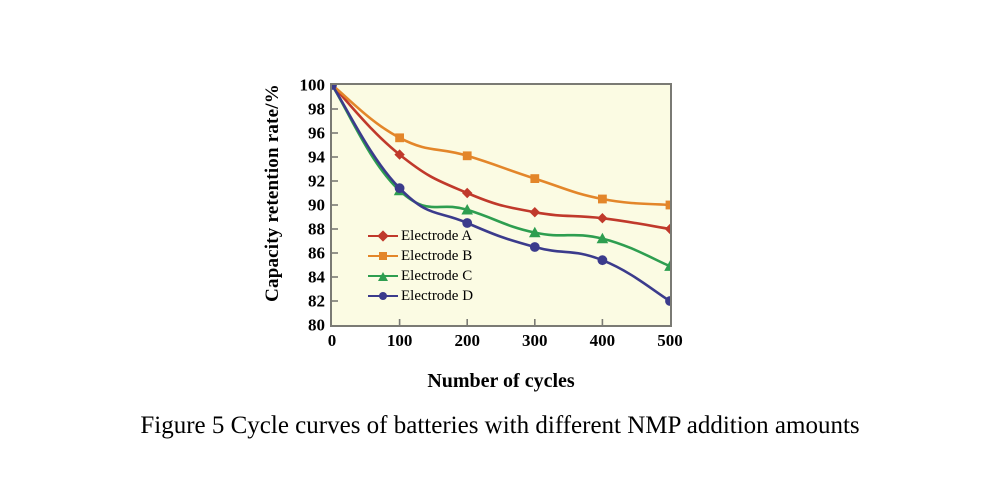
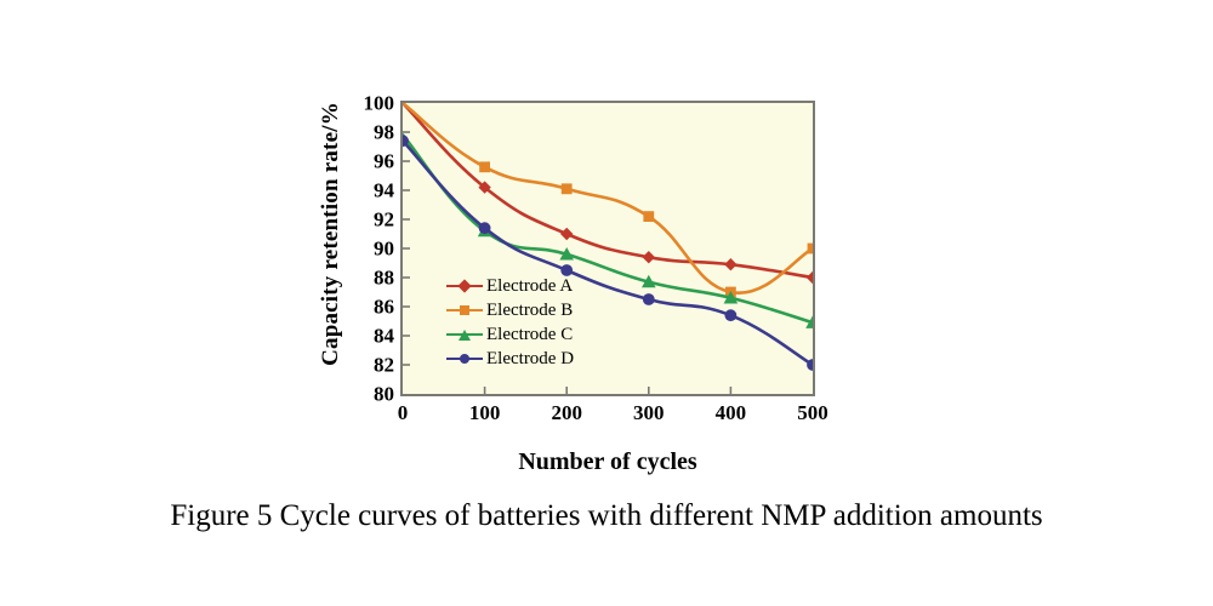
Electrode C/0: 100.0 -> 97.8
Electrode D/0: 100.0 -> 97.4
Electrode B/400: 90.5 -> 87.0
Electrode C/400: 87.2 -> 86.6
